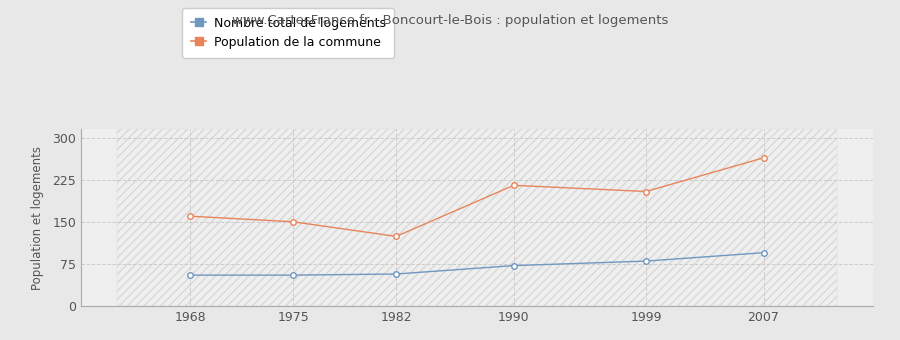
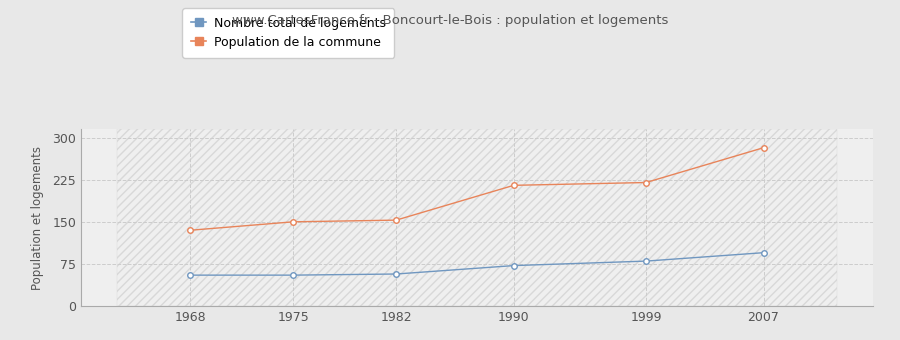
Population de la commune/1968: 160 -> 135
Population de la commune/1982: 124 -> 153
Population de la commune/1999: 204 -> 220
Population de la commune/2007: 264 -> 282
